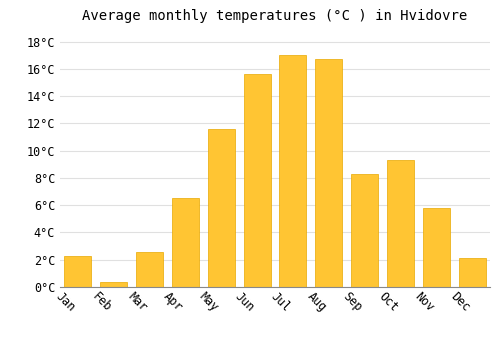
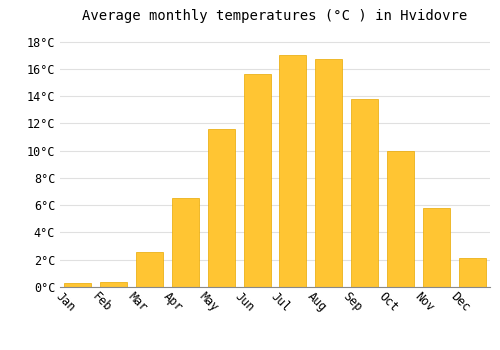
Jan: 2.3°C -> 0.3°C
Sep: 8.3°C -> 13.8°C
Oct: 9.3°C -> 10.0°C
